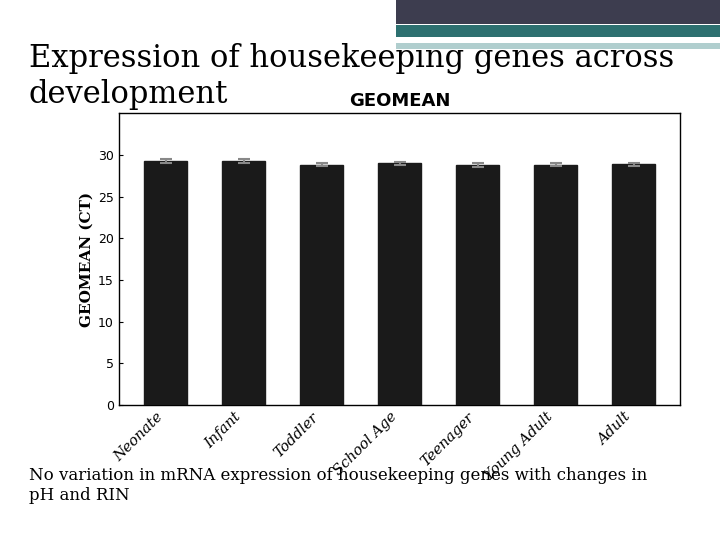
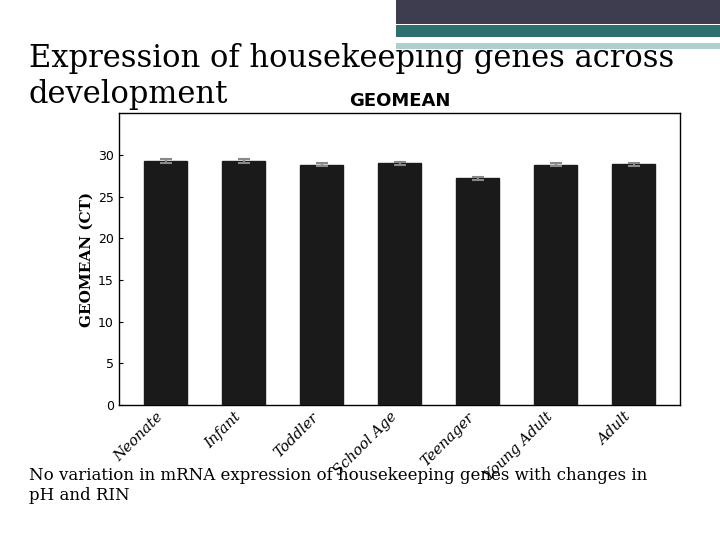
Teenager: 28.8 -> 27.2
